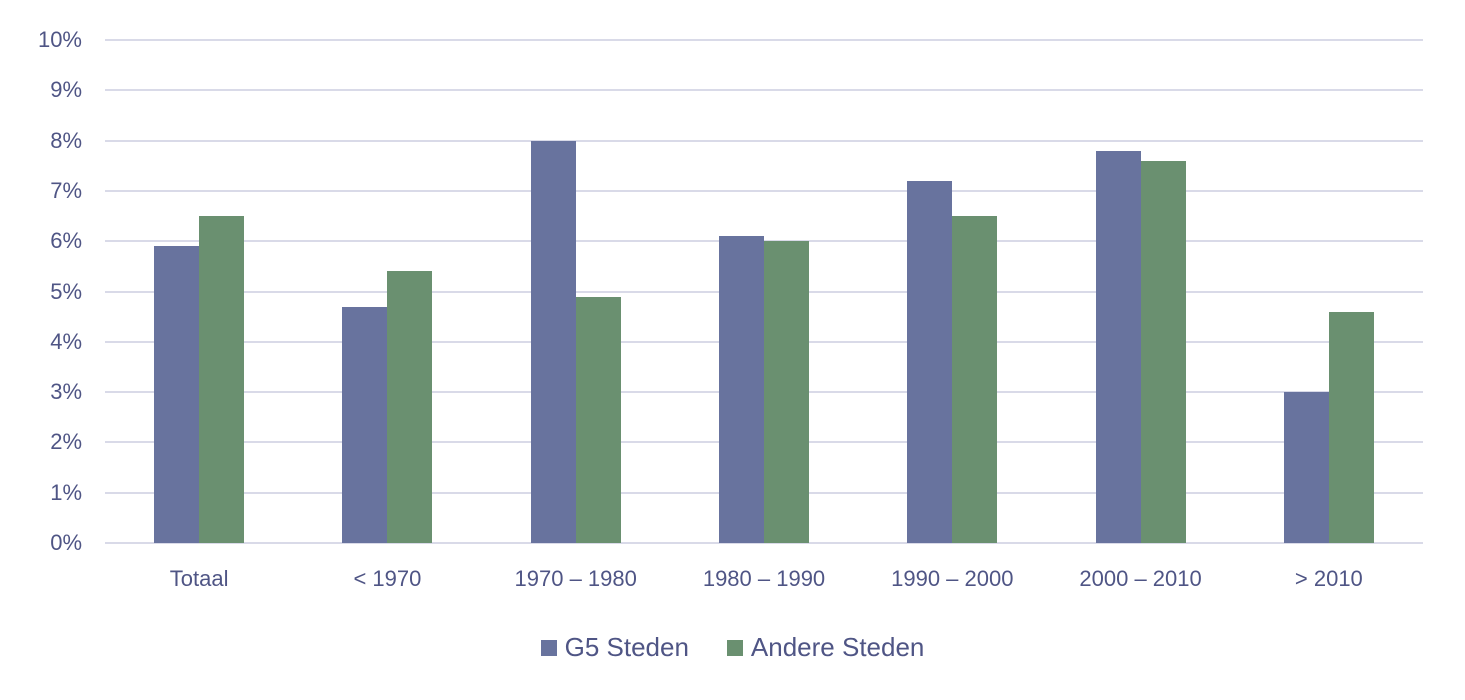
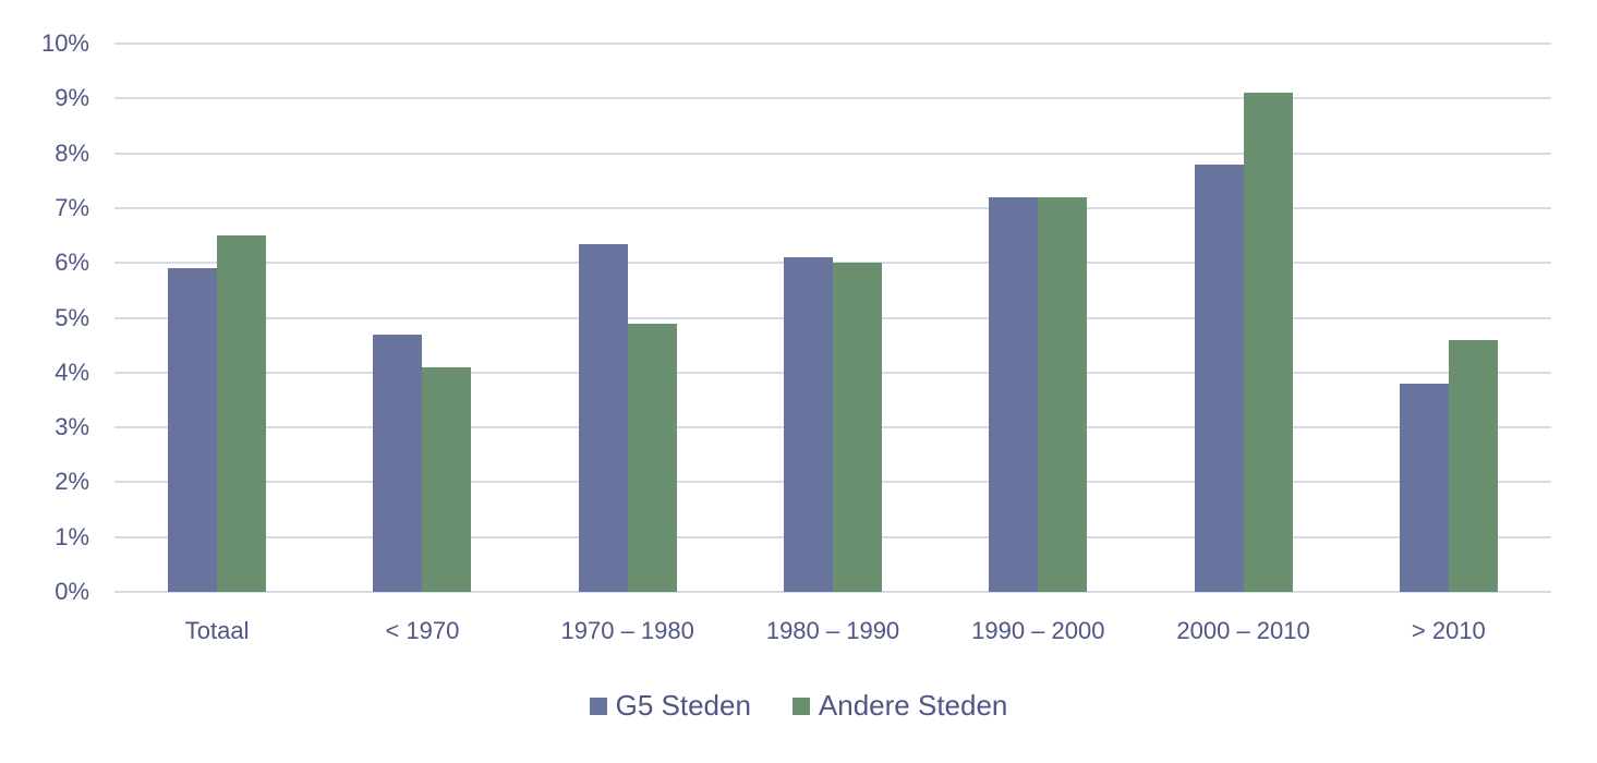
Andere Steden/< 1970: 5.4% -> 4.1%
G5 Steden/1970 – 1980: 8.0% -> 6.3%
Andere Steden/1990 – 2000: 6.5% -> 7.2%
Andere Steden/2000 – 2010: 7.6% -> 9.1%
G5 Steden/> 2010: 3.0% -> 3.8%
